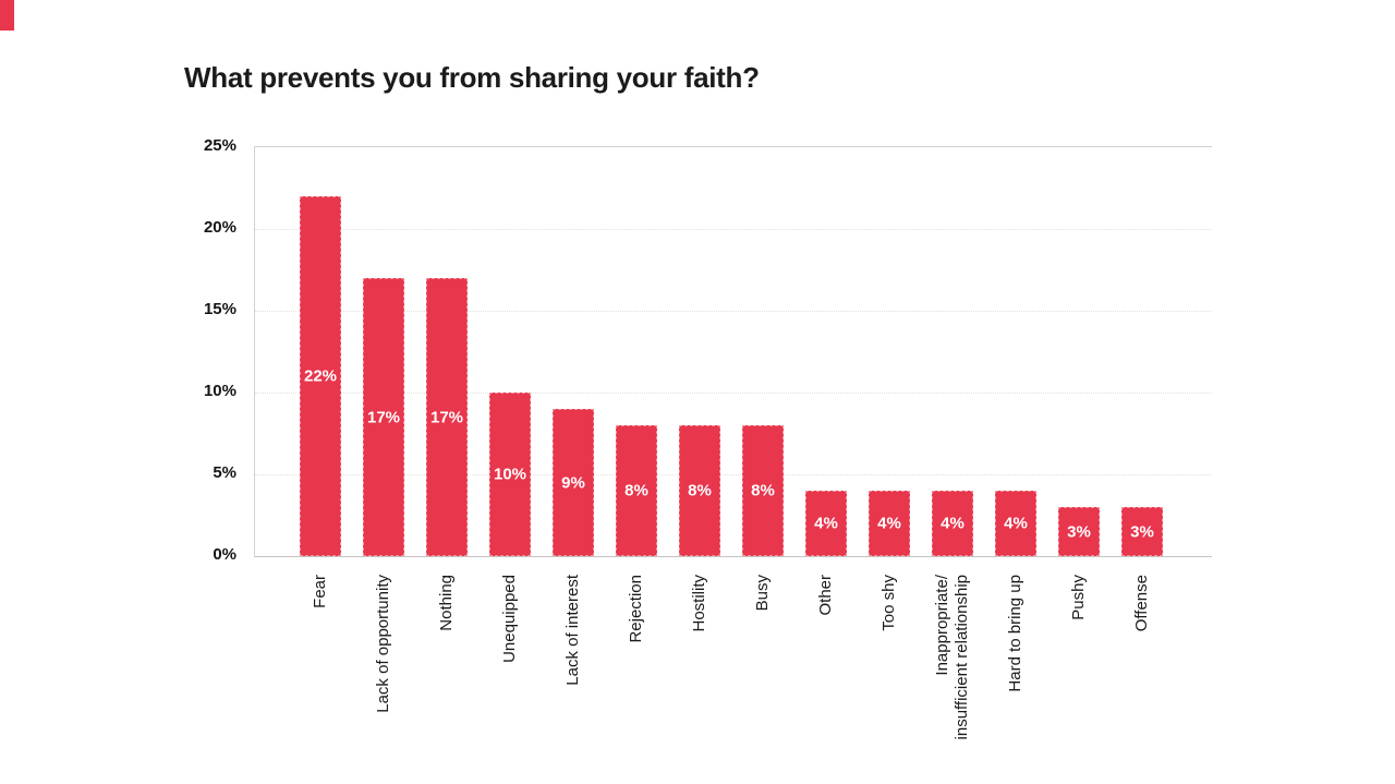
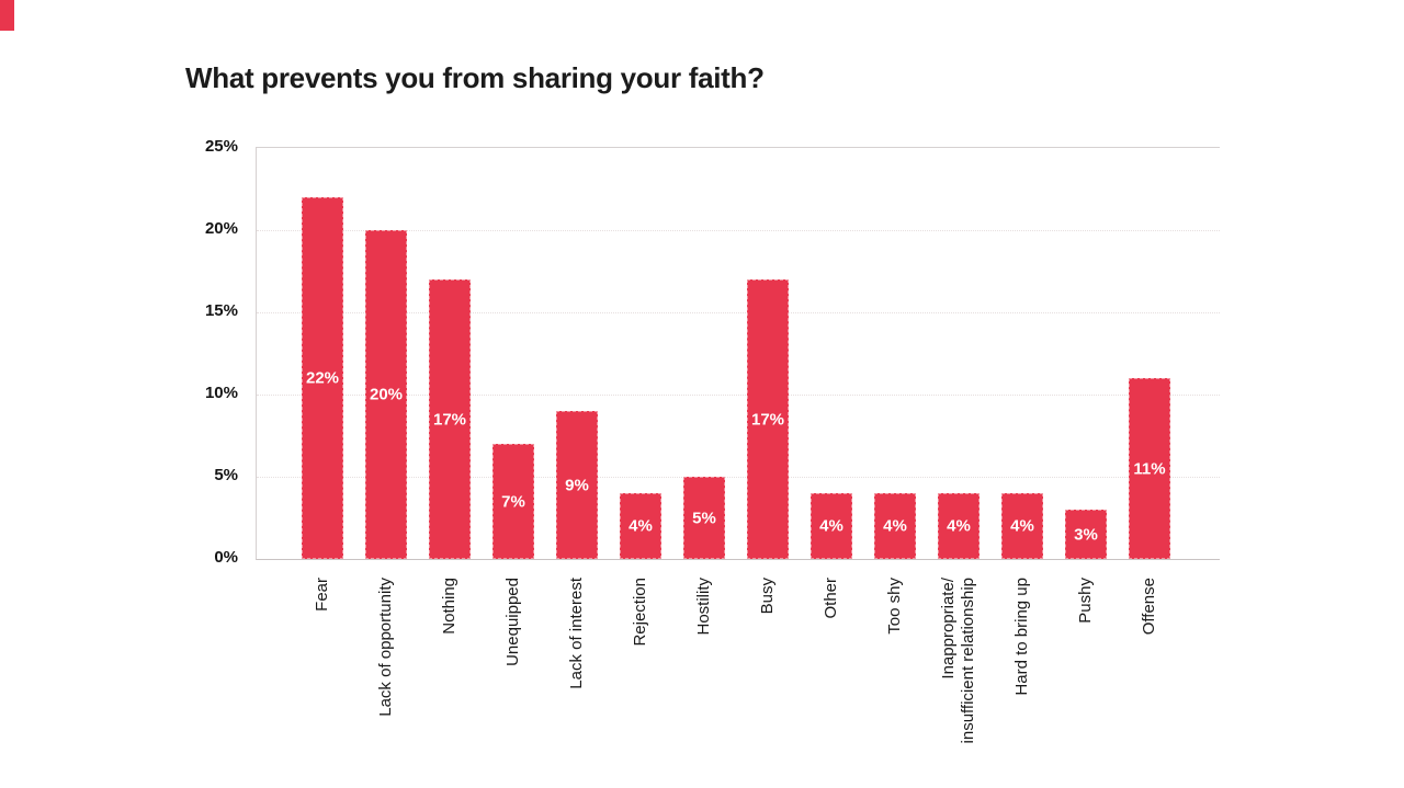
Lack of opportunity: 17% -> 20%
Unequipped: 10% -> 7%
Rejection: 8% -> 4%
Hostility: 8% -> 5%
Busy: 8% -> 17%
Offense: 3% -> 11%
